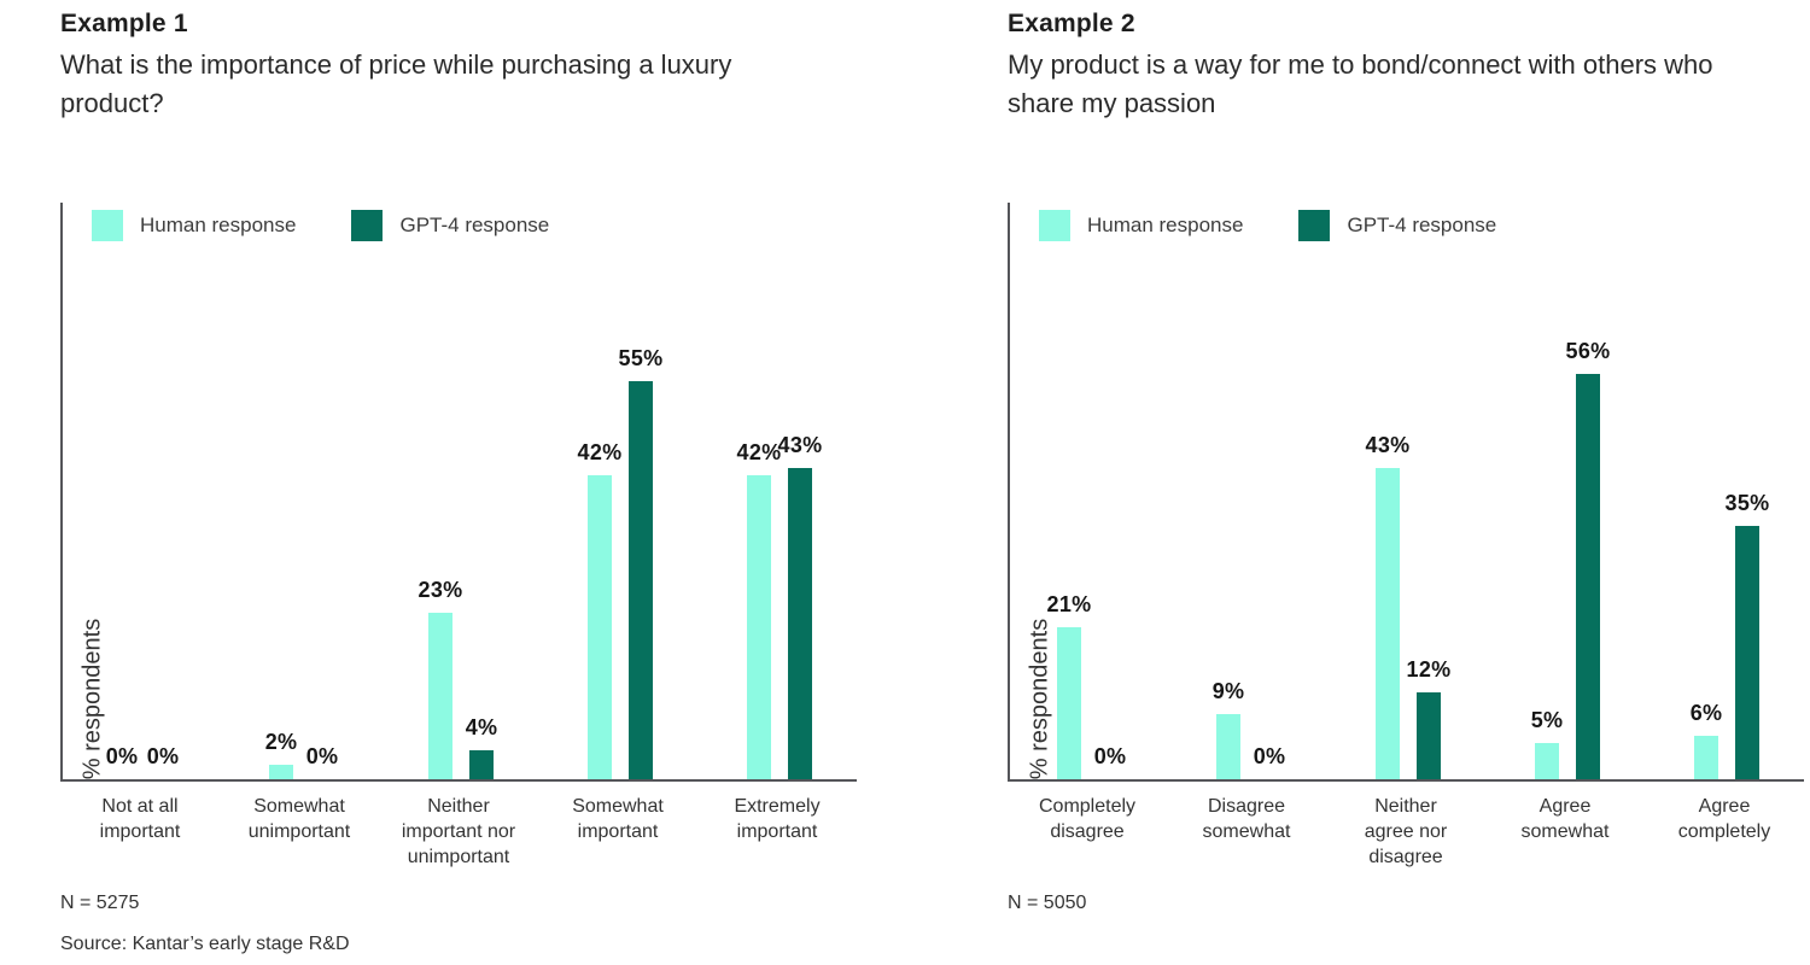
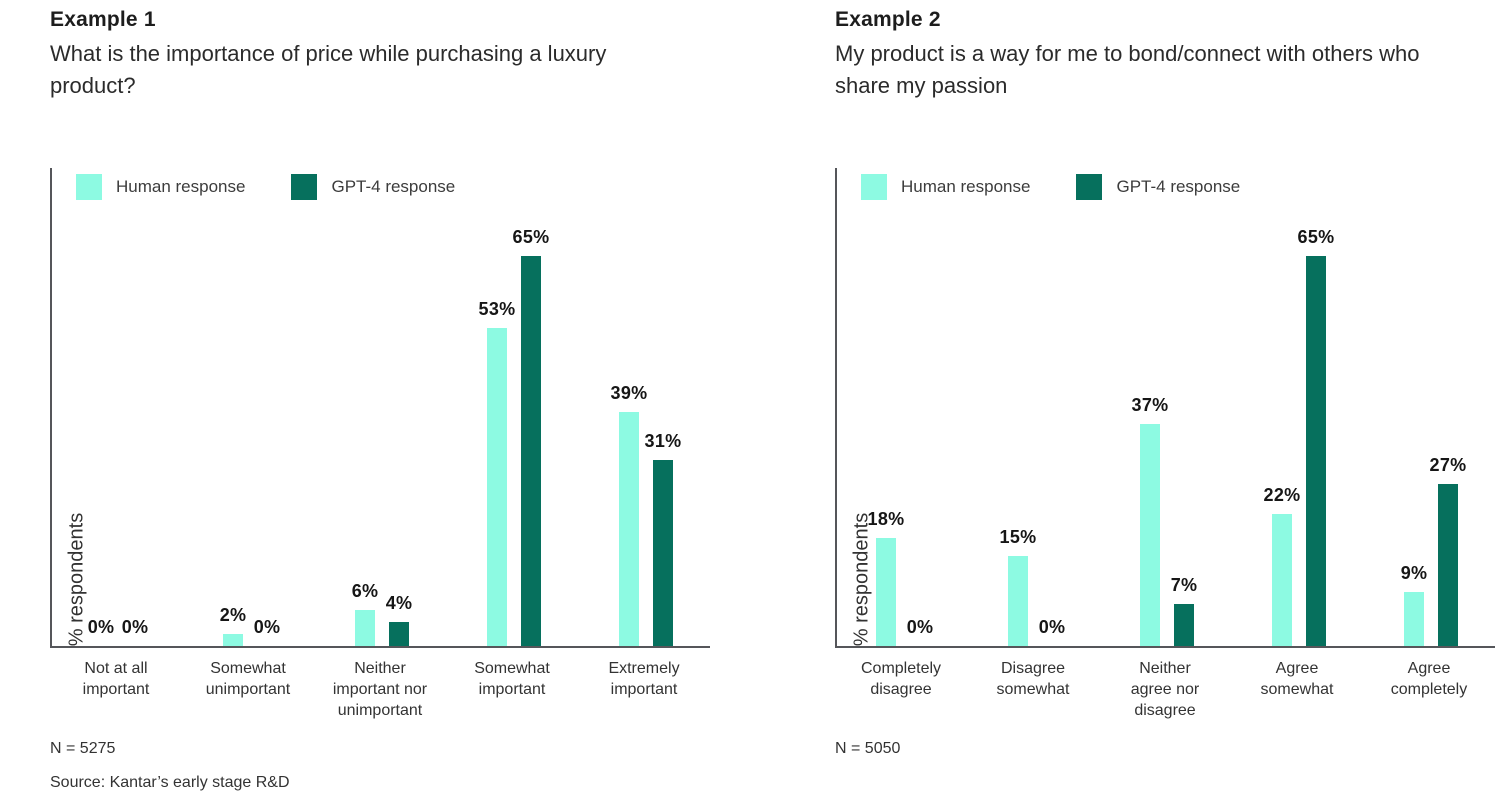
Example 1/Human response/Neither important nor unimportant: 23% -> 6%
Example 1/Human response/Somewhat important: 42% -> 53%
Example 1/GPT-4 response/Somewhat important: 55% -> 65%
Example 1/Human response/Extremely important: 42% -> 39%
Example 1/GPT-4 response/Extremely important: 43% -> 31%
Example 2/Human response/Completely disagree: 21% -> 18%
Example 2/Human response/Disagree somewhat: 9% -> 15%
Example 2/Human response/Neither agree nor disagree: 43% -> 37%
Example 2/GPT-4 response/Neither agree nor disagree: 12% -> 7%
Example 2/Human response/Agree somewhat: 5% -> 22%
Example 2/GPT-4 response/Agree somewhat: 56% -> 65%
Example 2/Human response/Agree completely: 6% -> 9%
Example 2/GPT-4 response/Agree completely: 35% -> 27%
